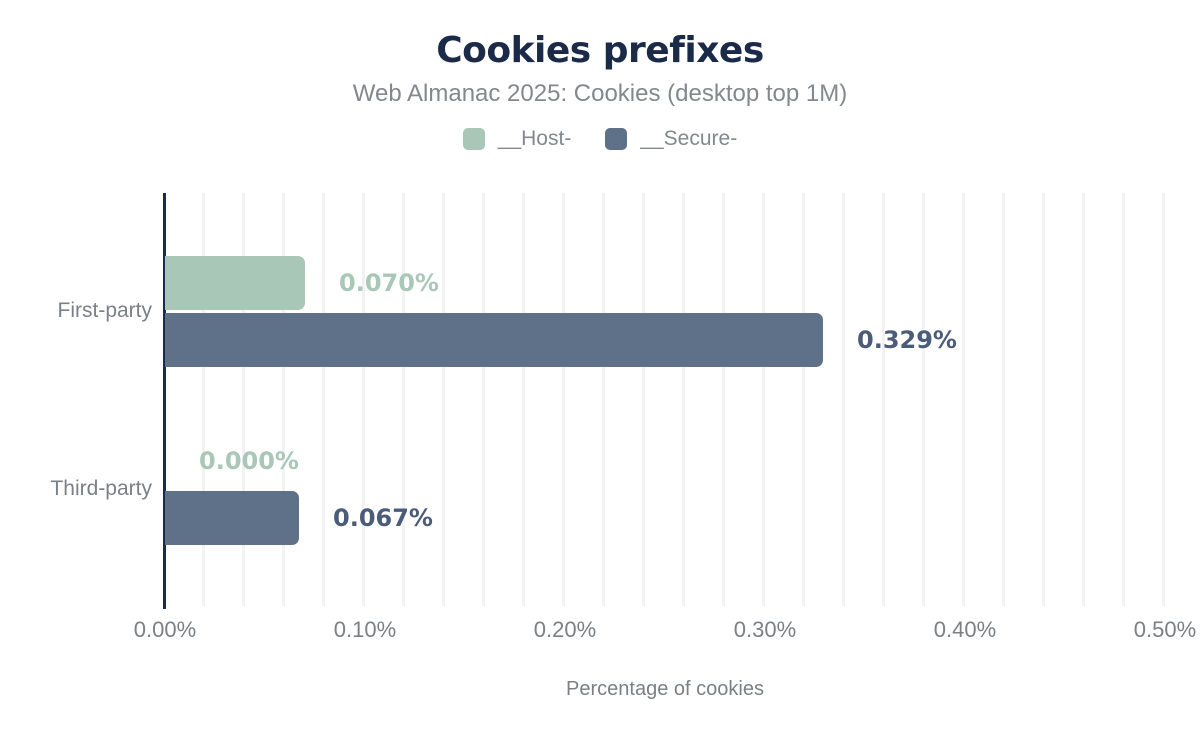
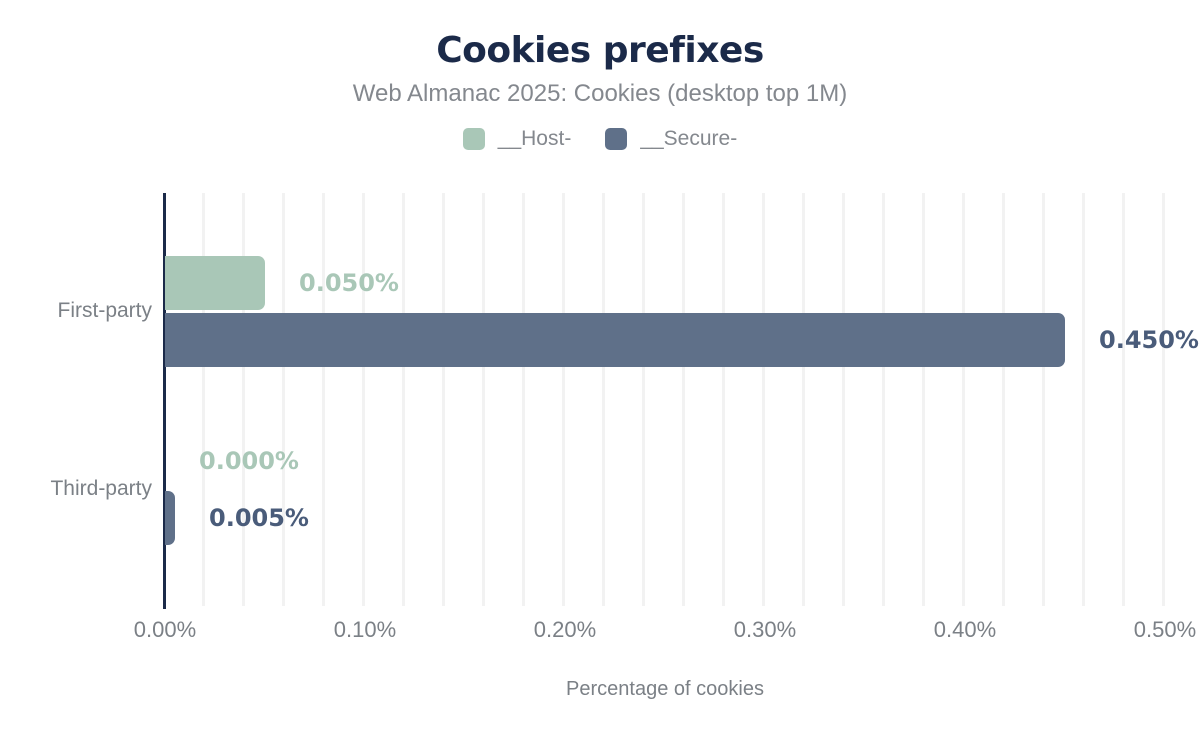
__Host-/First-party: 0.070% -> 0.050%
__Secure-/First-party: 0.329% -> 0.450%
__Secure-/Third-party: 0.067% -> 0.005%
